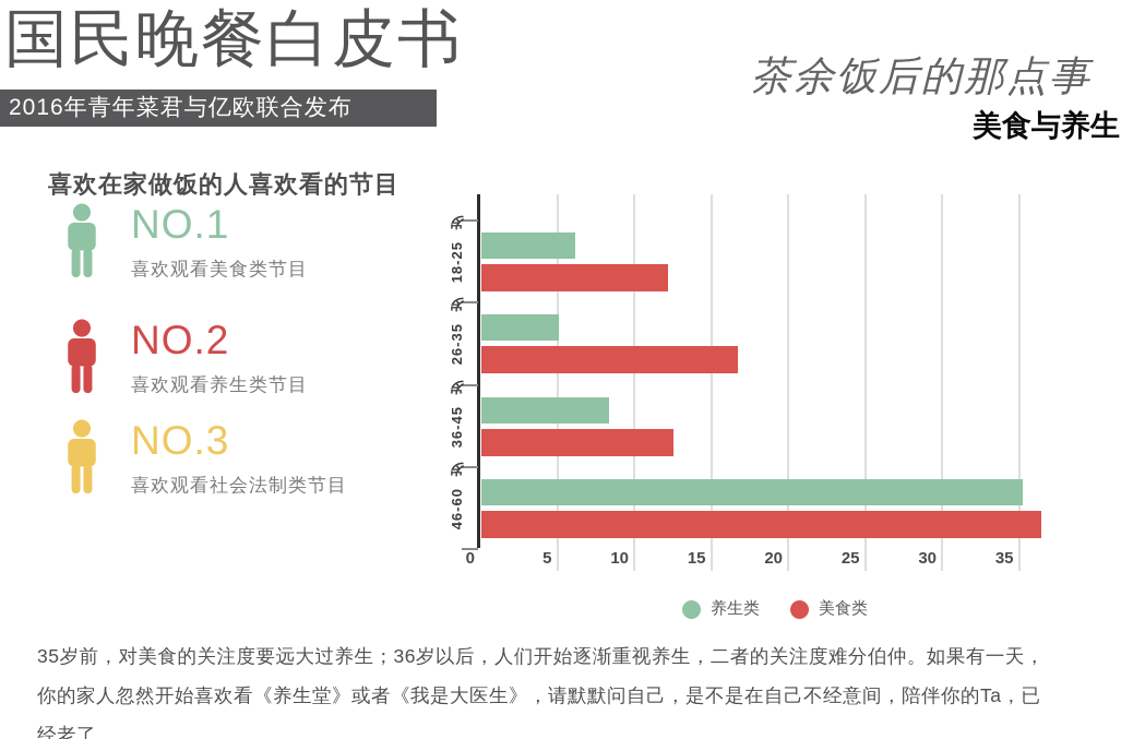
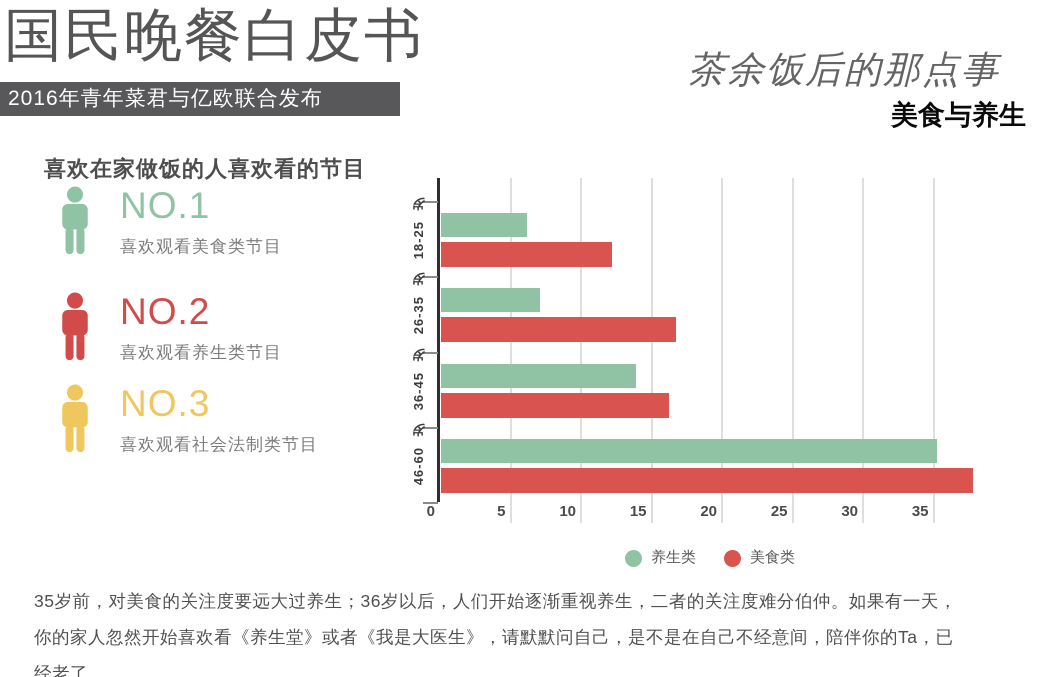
养生类/26-35岁: 5.0 -> 7.0
养生类/36-45岁: 8.3 -> 13.8
美食类/36-45岁: 12.5 -> 16.2
美食类/46-60岁: 36.4 -> 37.7
